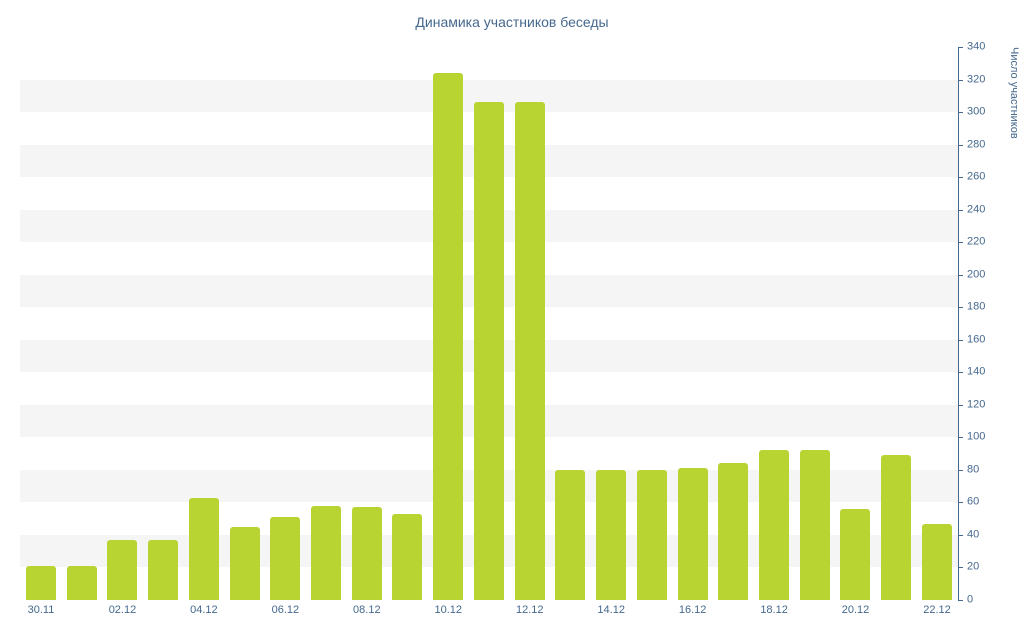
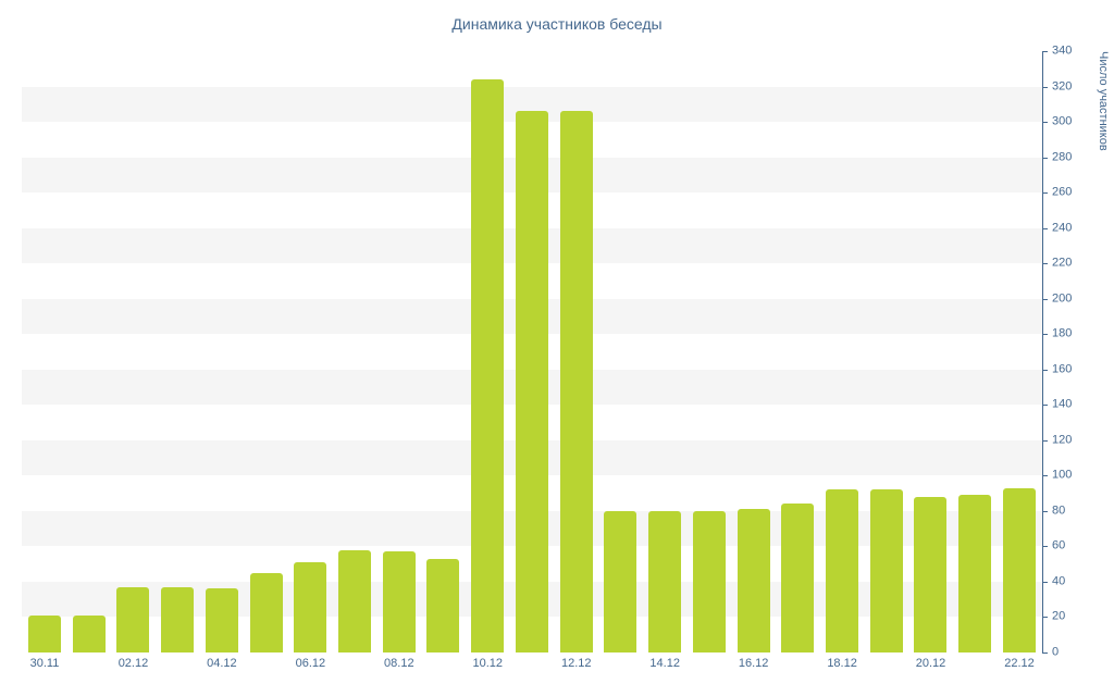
04.12: 63 -> 36
20.12: 56 -> 88
22.12: 47 -> 93
